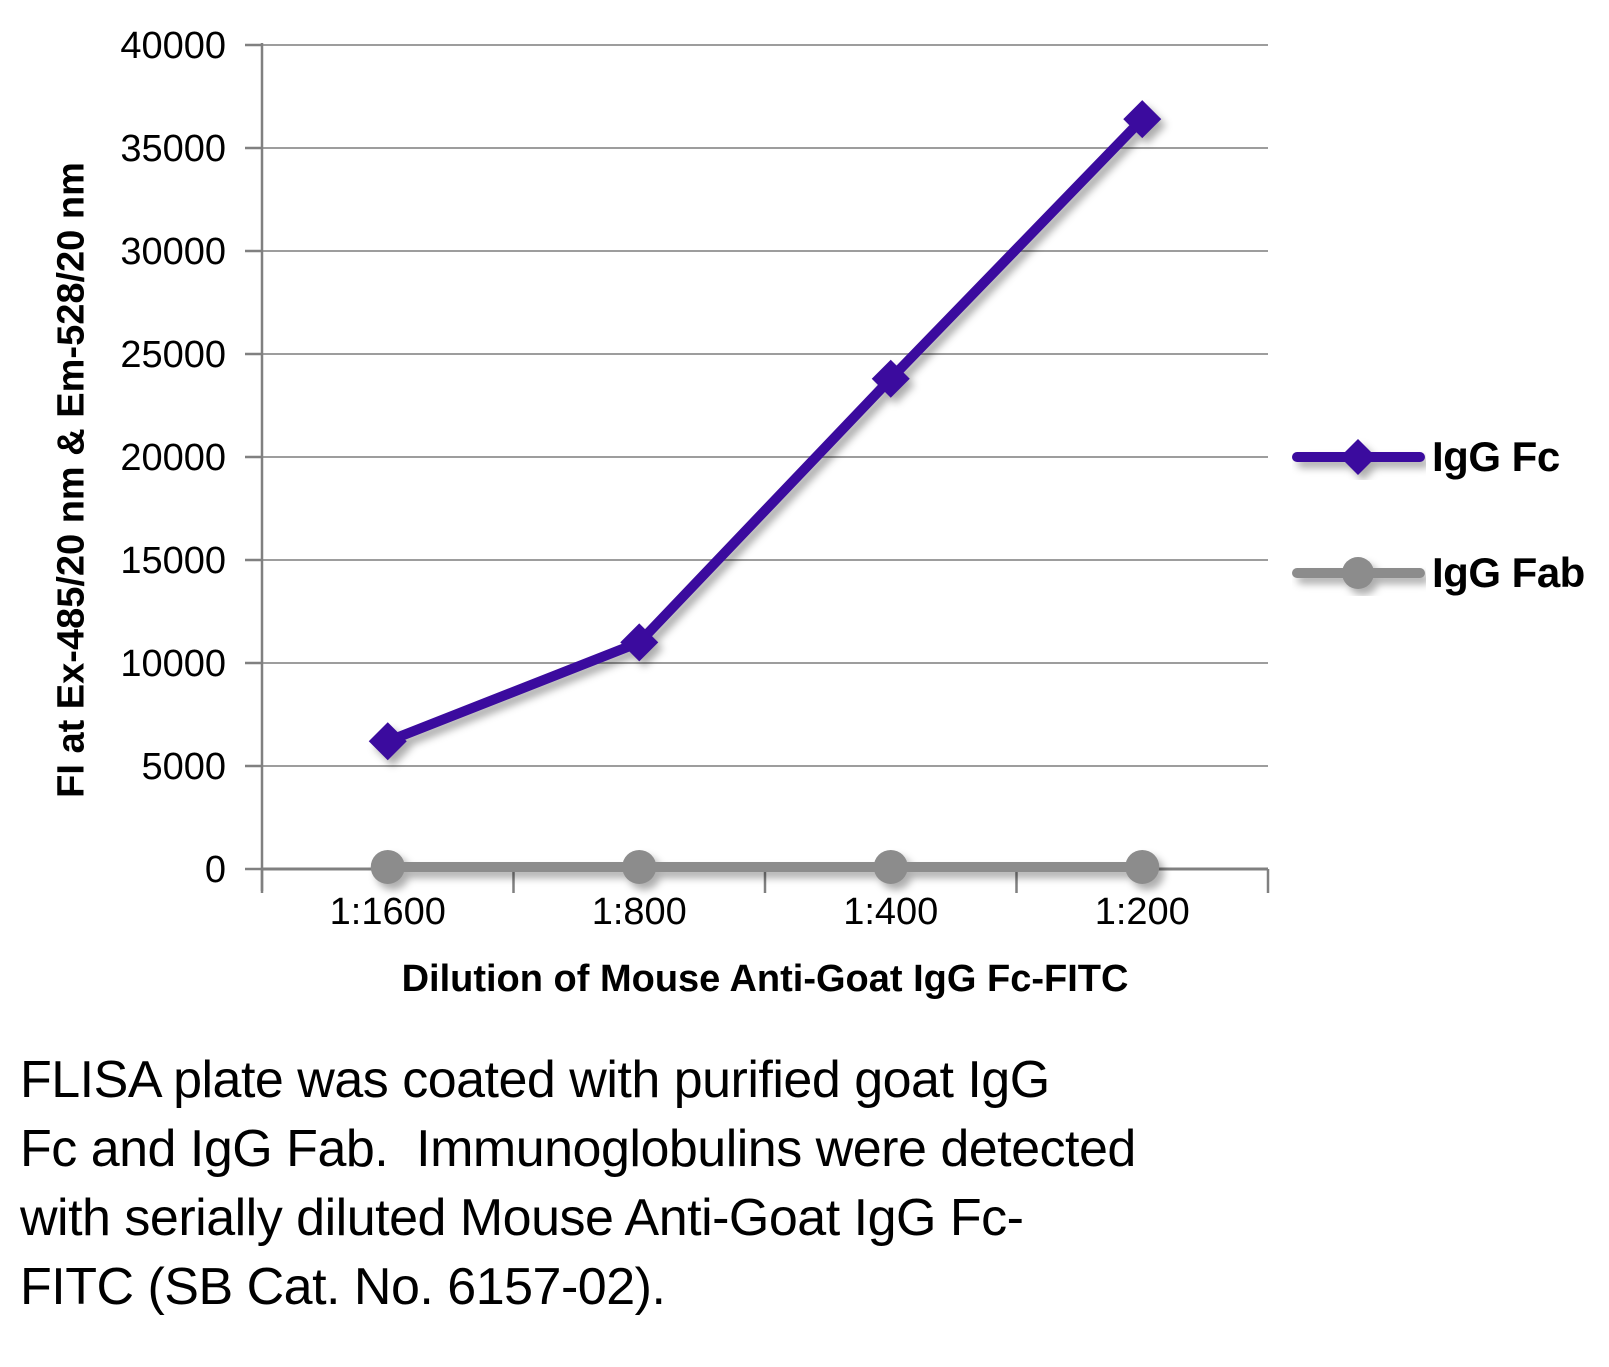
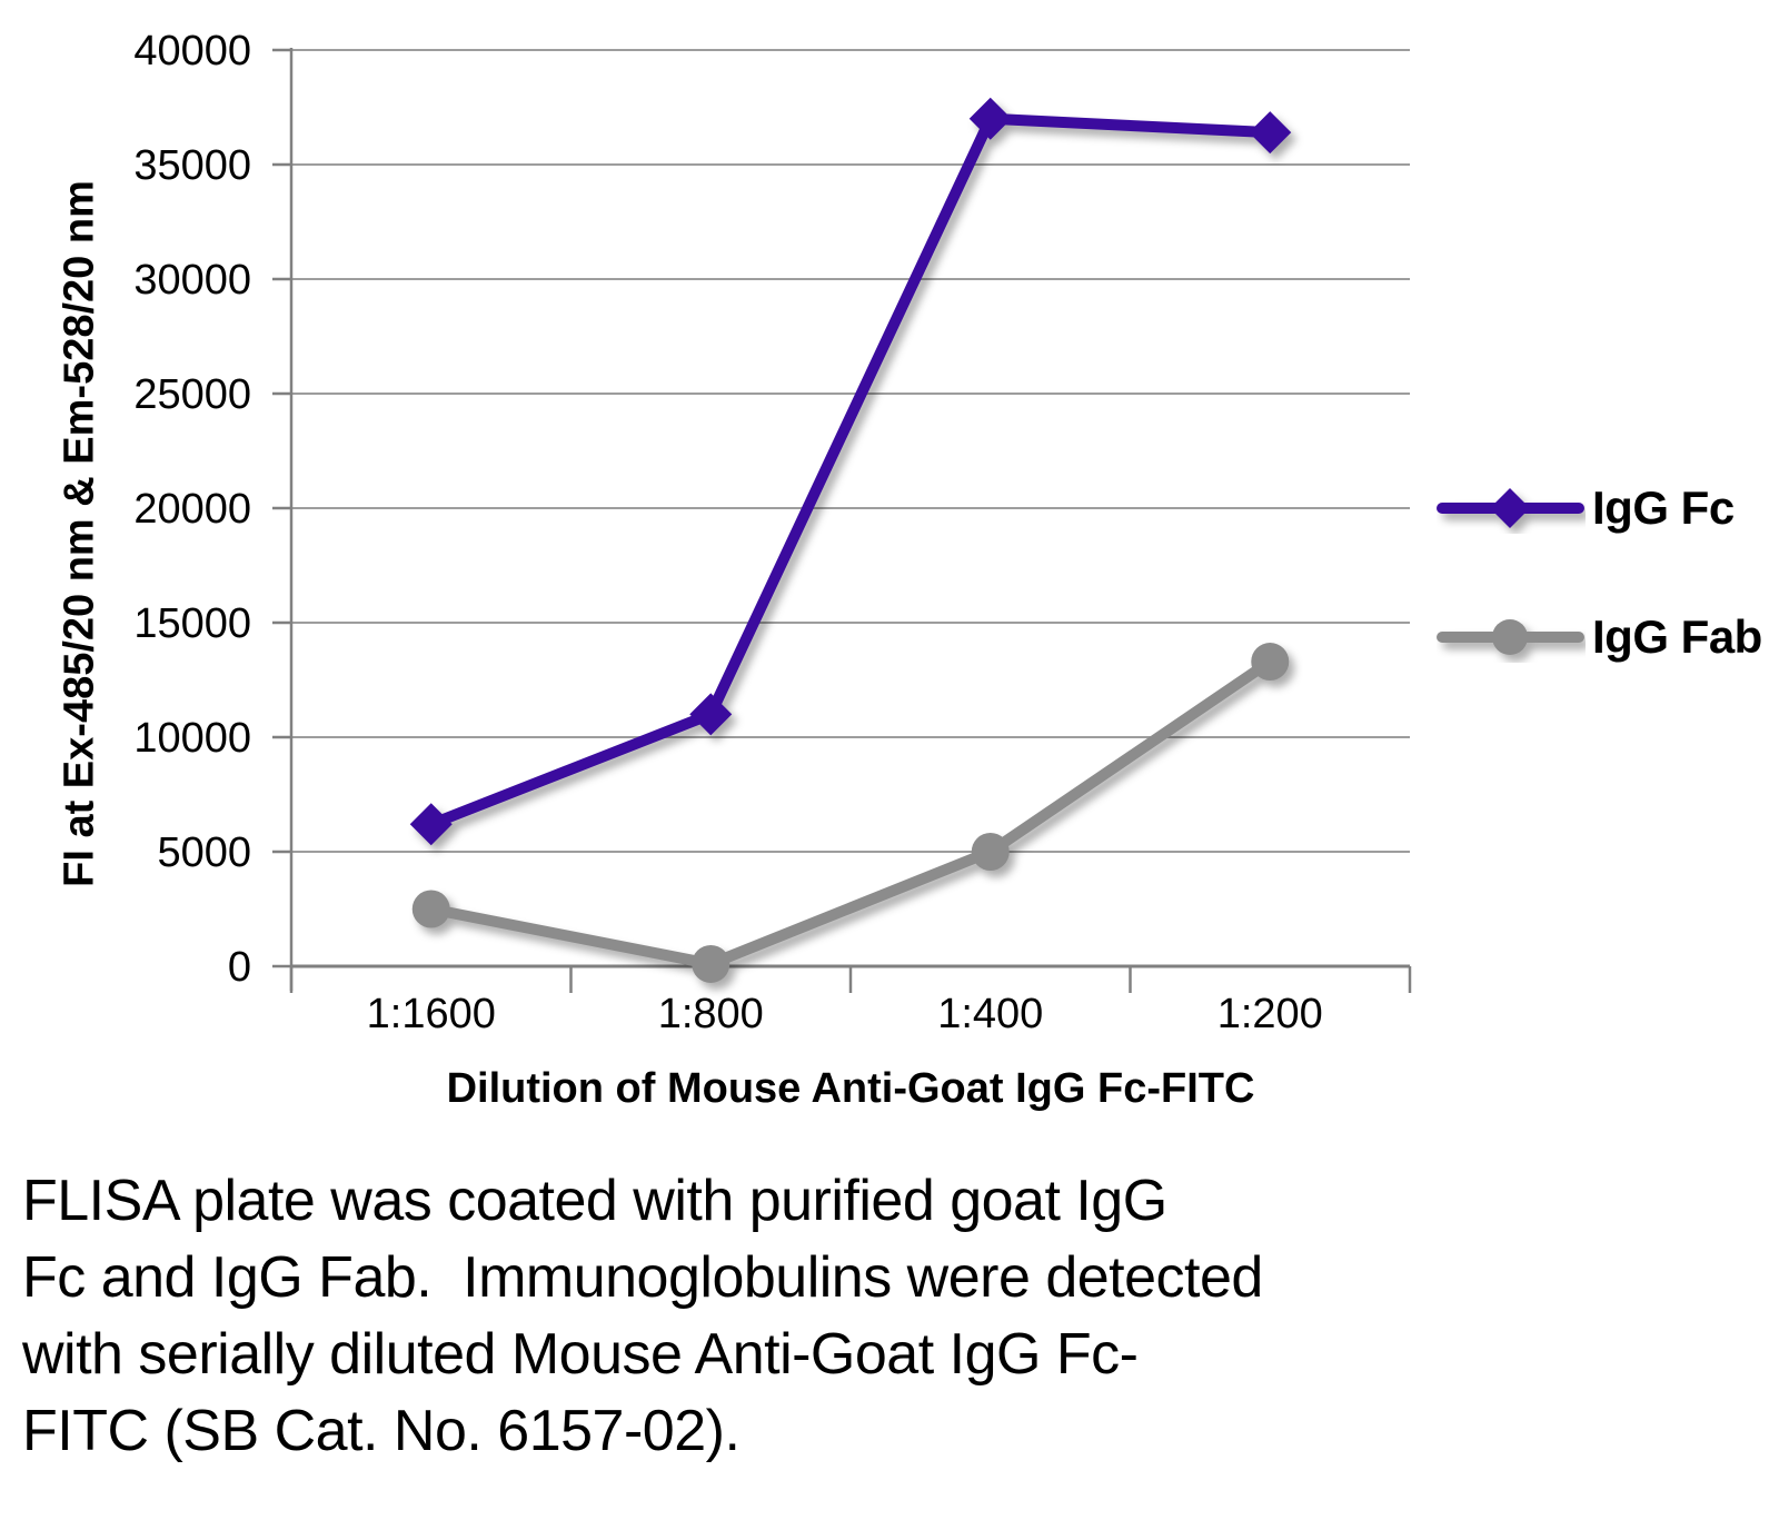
IgG Fab/1:1600: 100 -> 2500
IgG Fc/1:400: 23800 -> 37000
IgG Fab/1:400: 100 -> 5000
IgG Fab/1:200: 100 -> 13300
